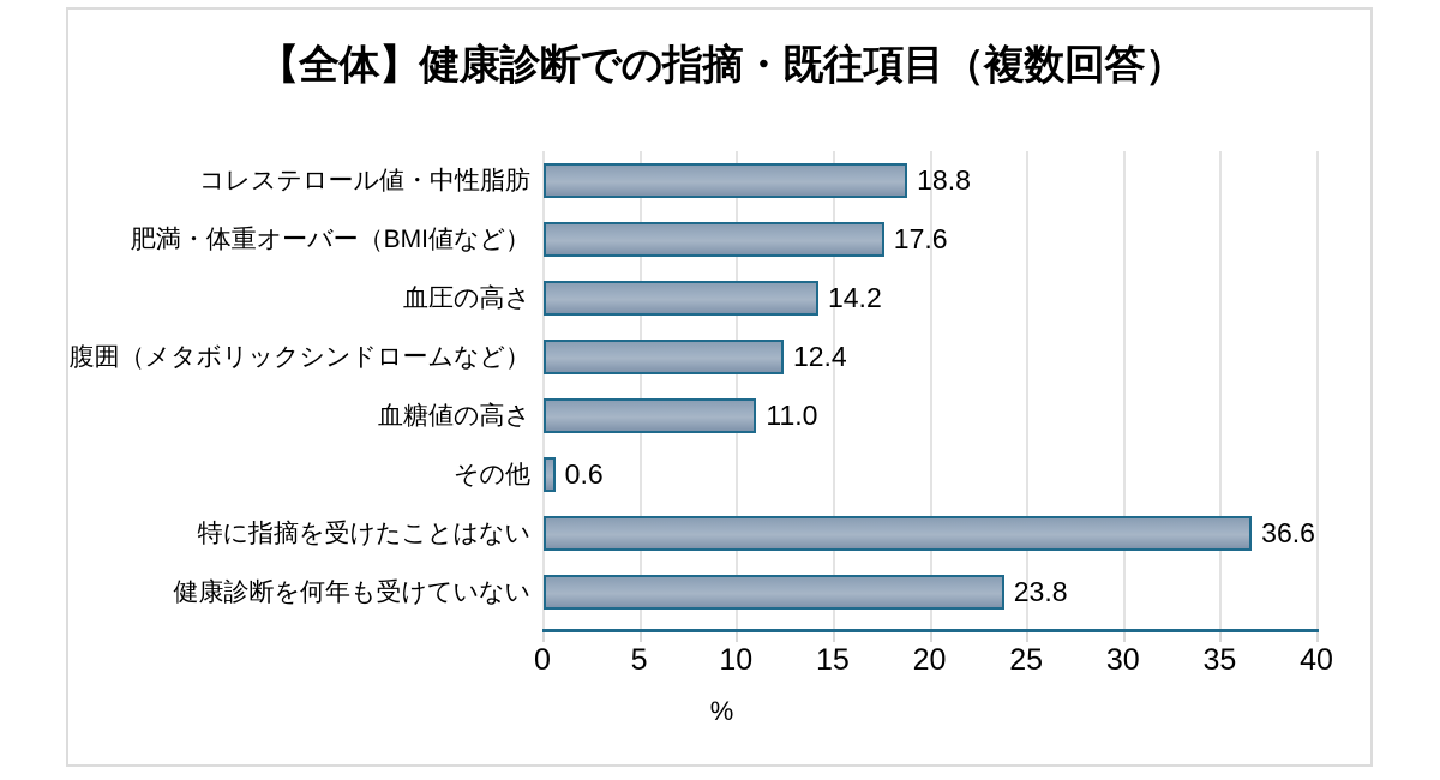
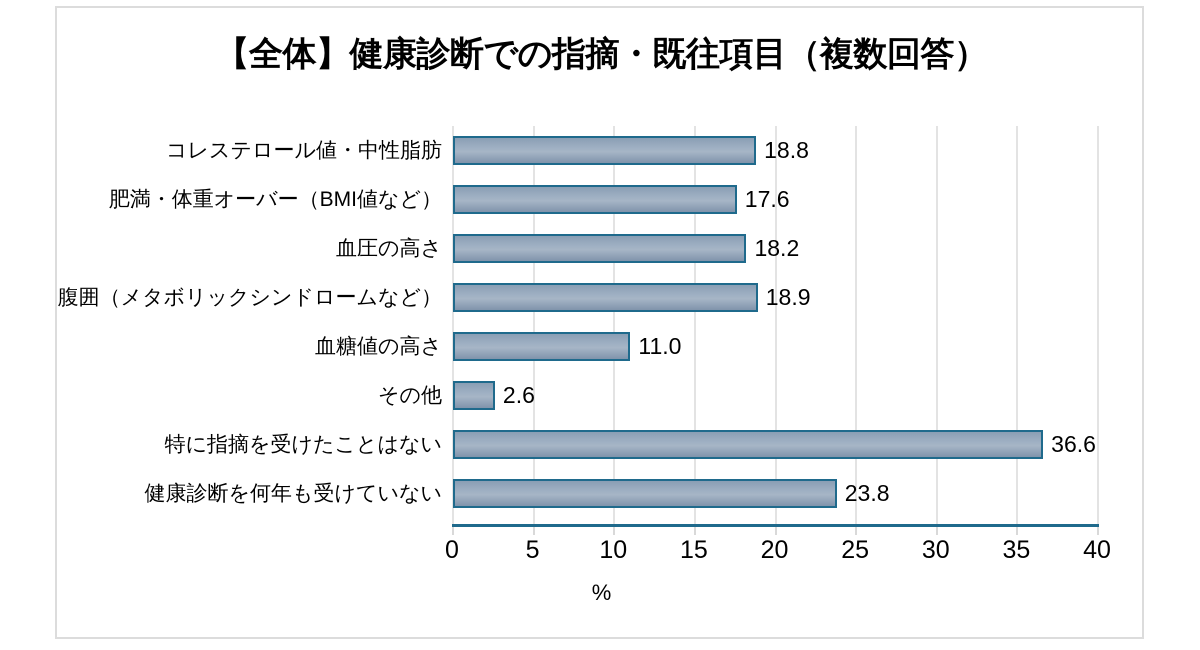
血圧の高さ: 14.2 -> 18.2
腹囲（メタボリックシンドロームなど）: 12.4 -> 18.9
その他: 0.6 -> 2.6
